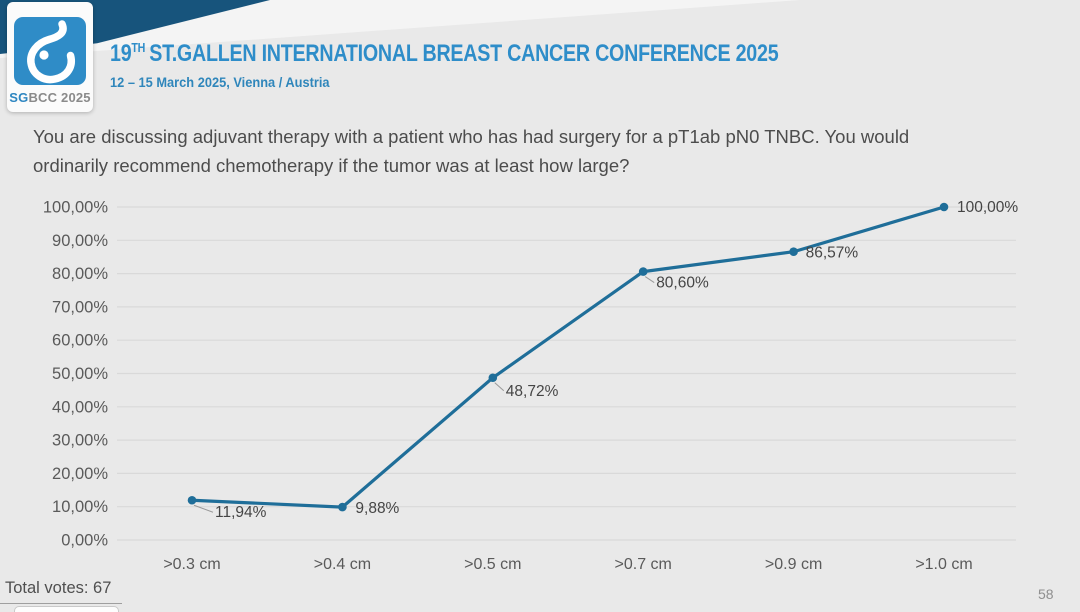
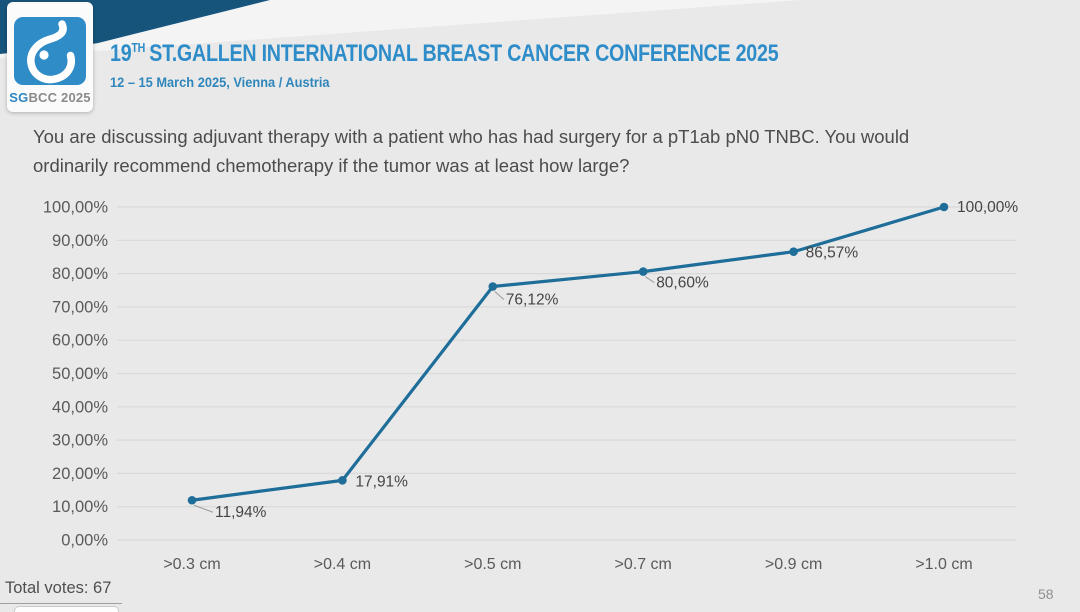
>0.4 cm: 9,88% -> 17,91%
>0.5 cm: 48,72% -> 76,12%
